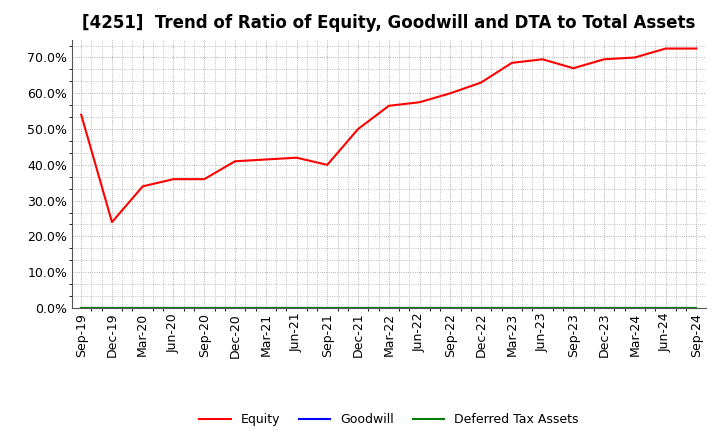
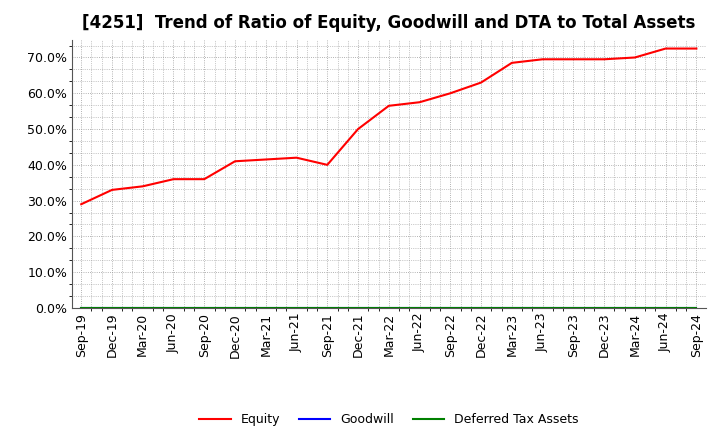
Equity/Sep-19: 54.0% -> 29.0%
Equity/Dec-19: 24.0% -> 33.0%
Equity/Sep-23: 67.0% -> 69.5%
